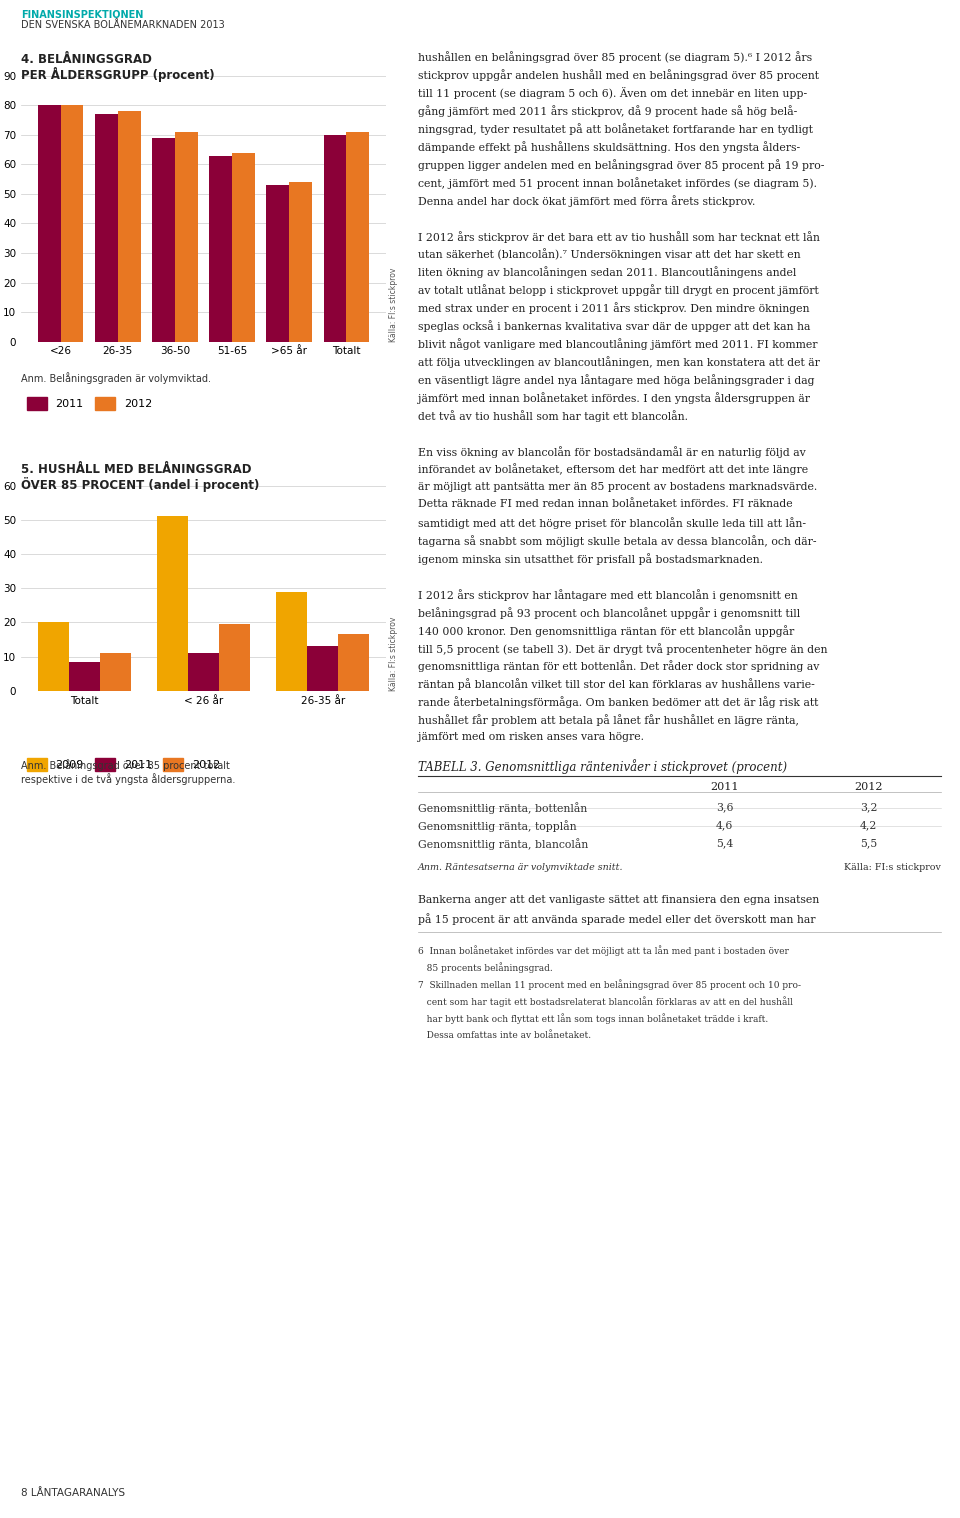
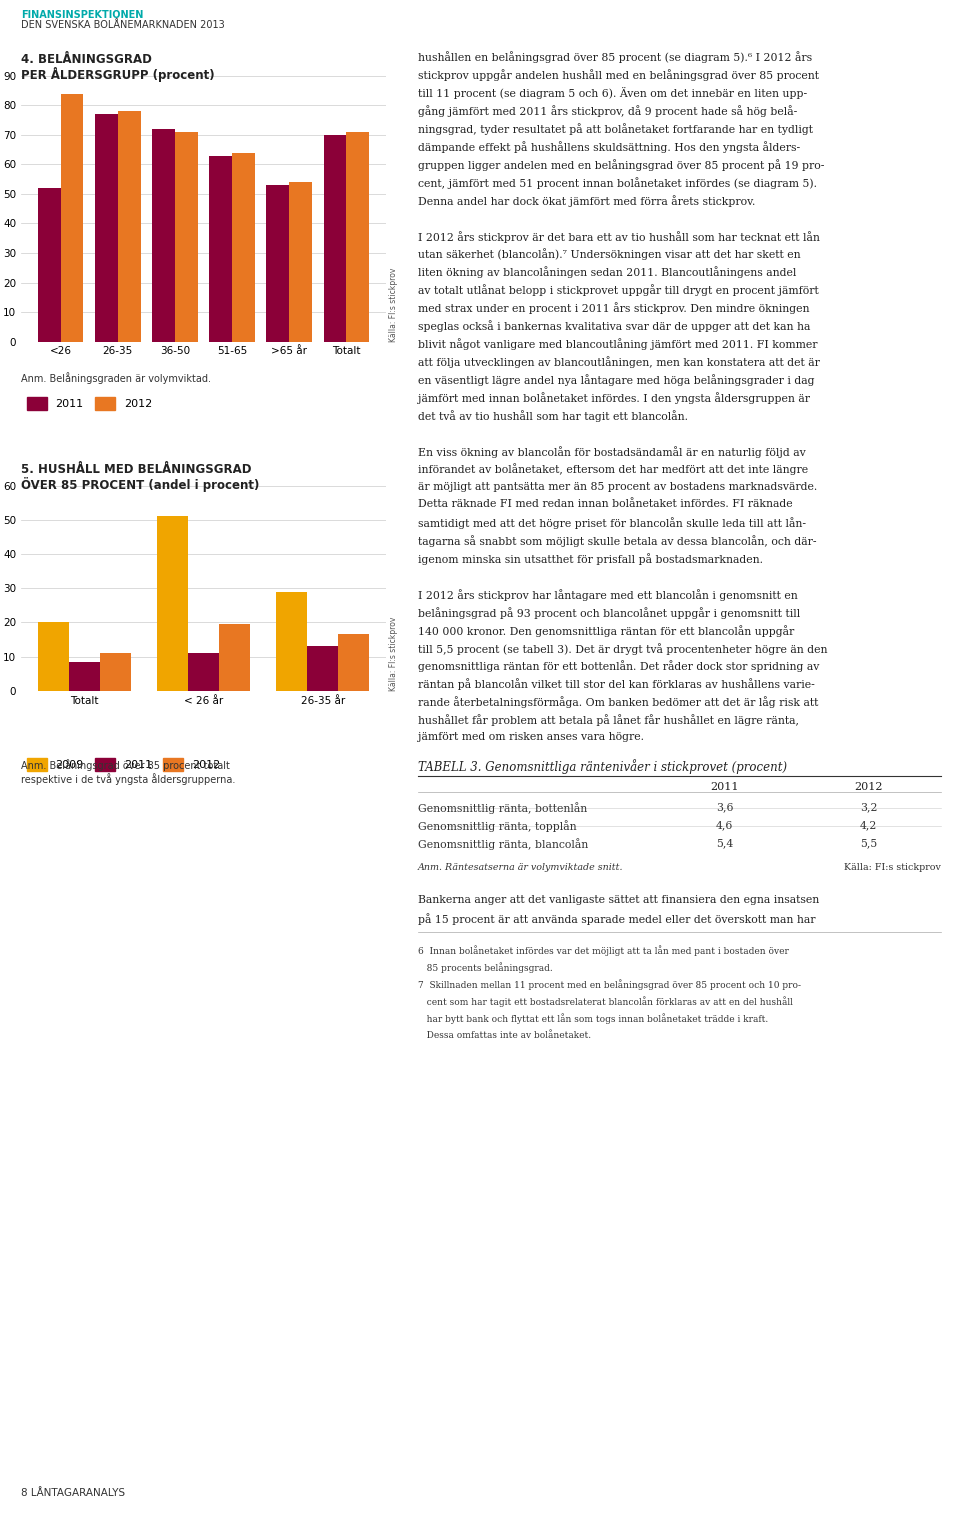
2011/<26: 80 -> 52
2012/<26: 80 -> 84
2011/36-50: 69 -> 72
